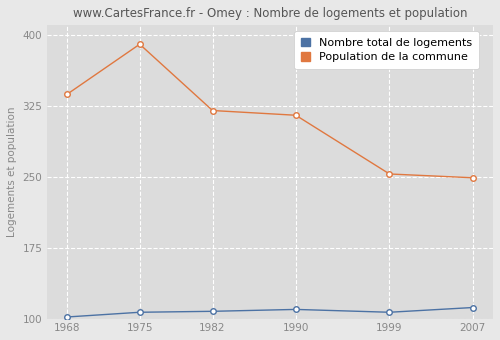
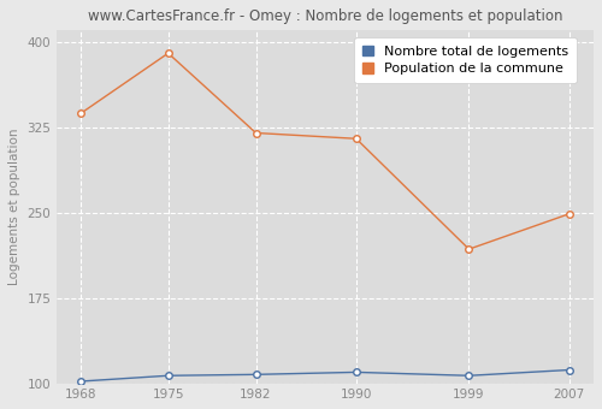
Population de la commune/1999: 253 -> 218
